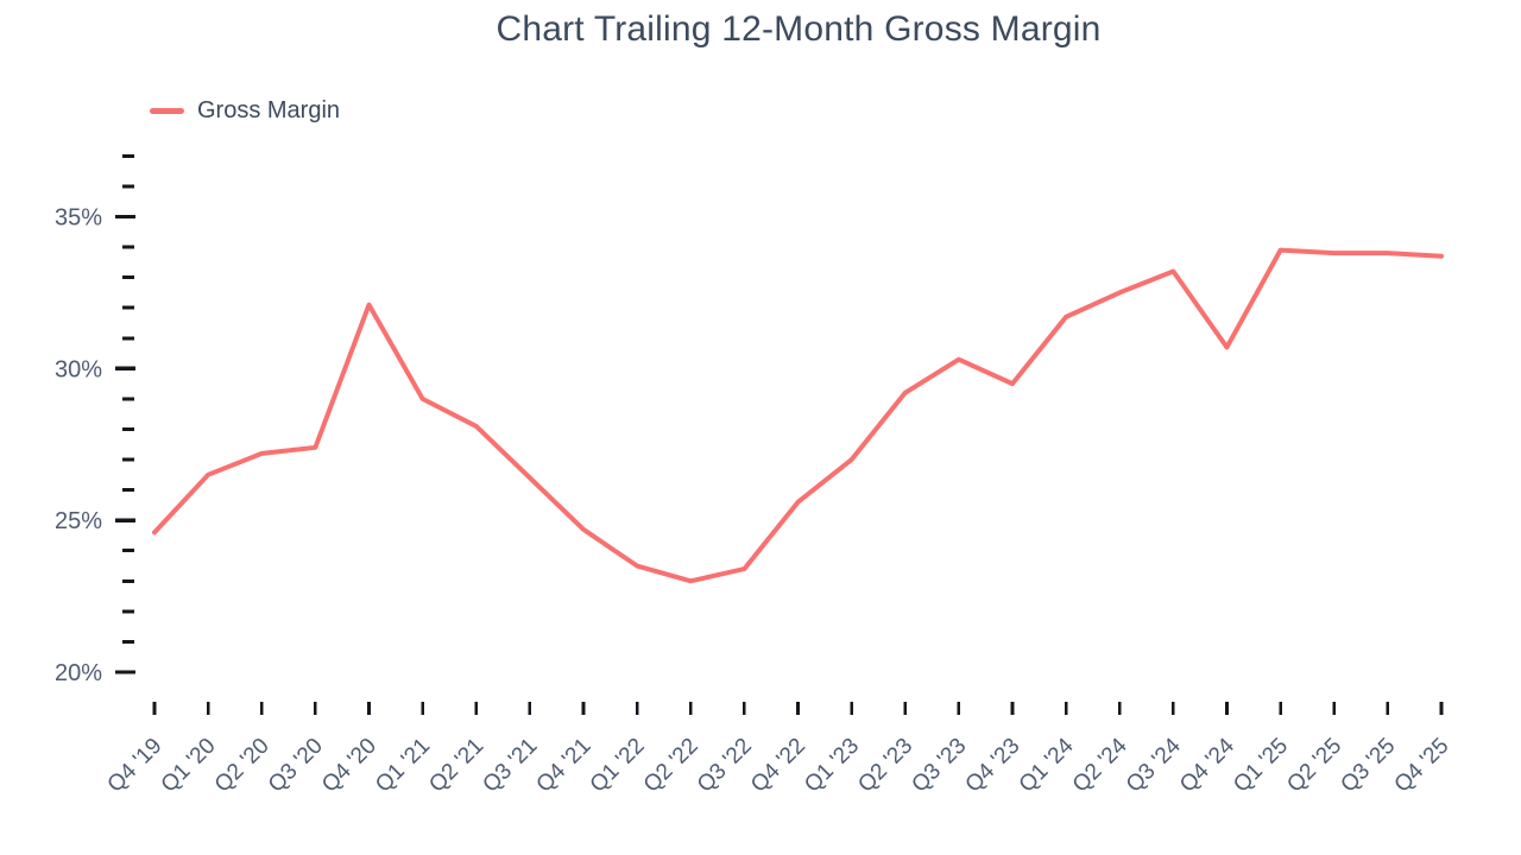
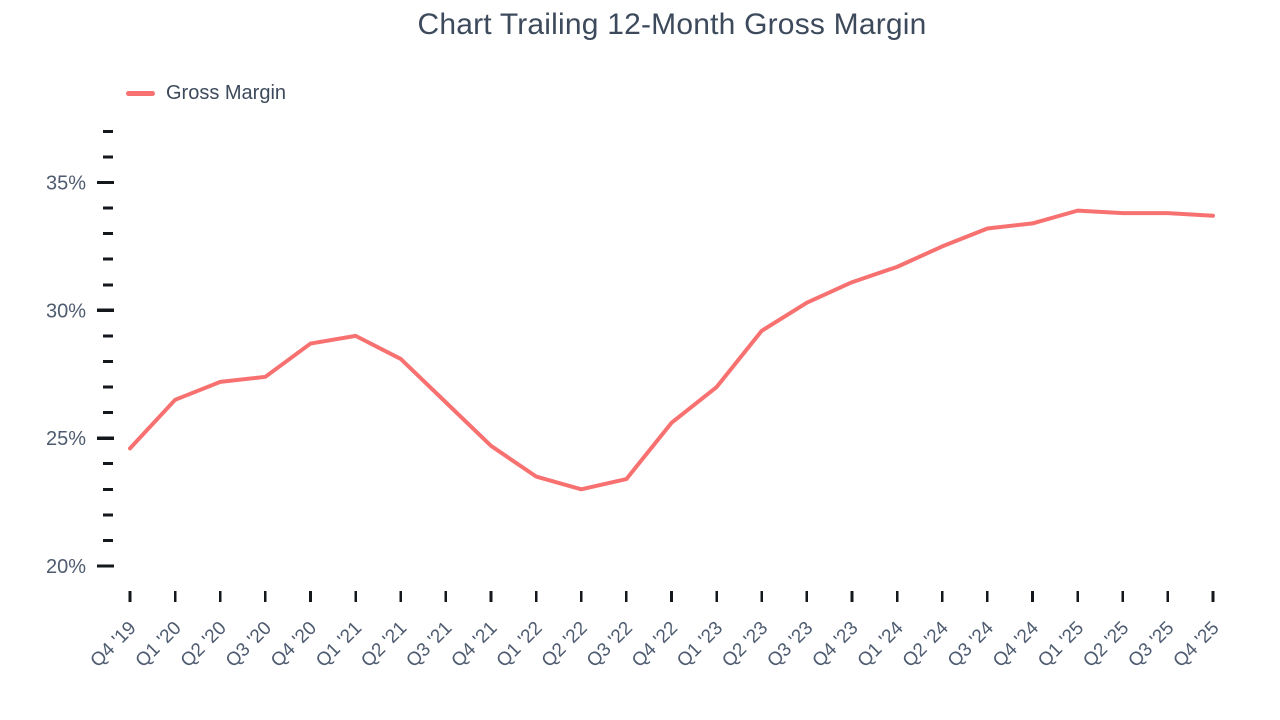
Q4 '20: 32.1% -> 28.7%
Q4 '23: 29.5% -> 31.1%
Q4 '24: 30.7% -> 33.4%
